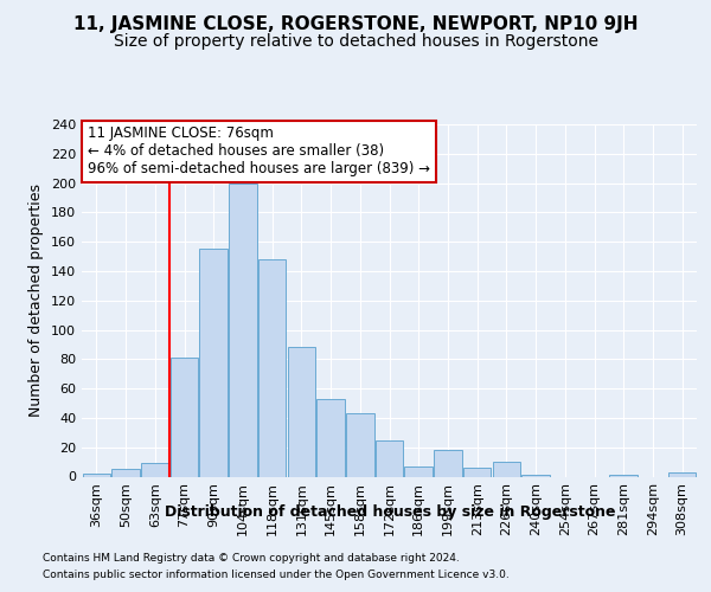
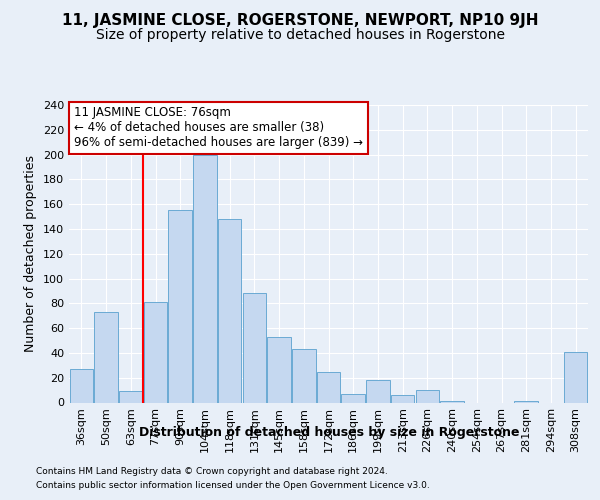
36sqm: 2 -> 27
50sqm: 5 -> 73
308sqm: 3 -> 41
